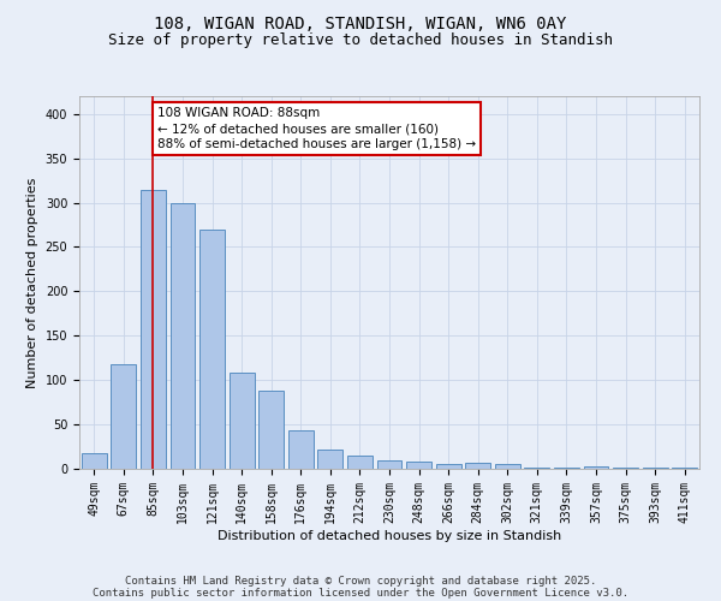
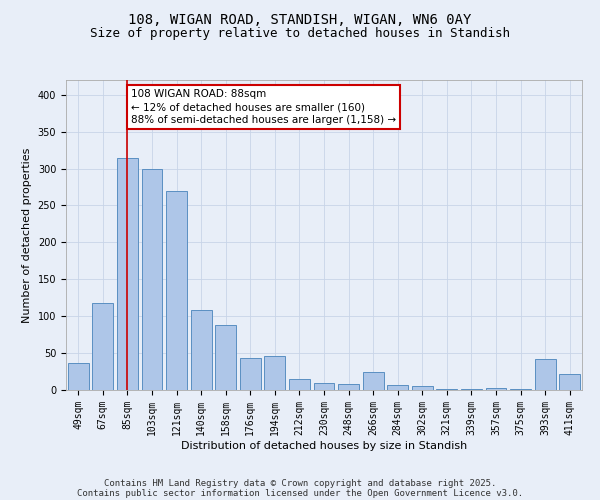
49sqm: 18 -> 36
194sqm: 22 -> 46
266sqm: 6 -> 24
393sqm: 2 -> 42
411sqm: 1 -> 22
